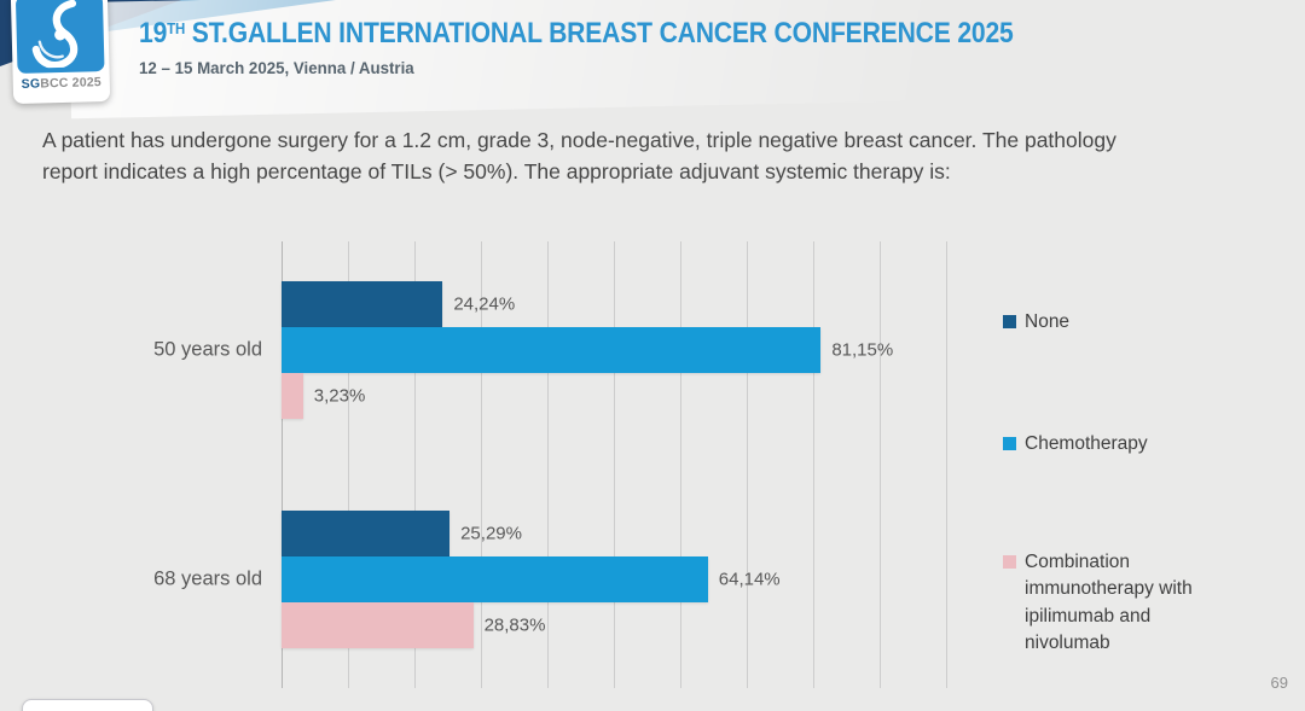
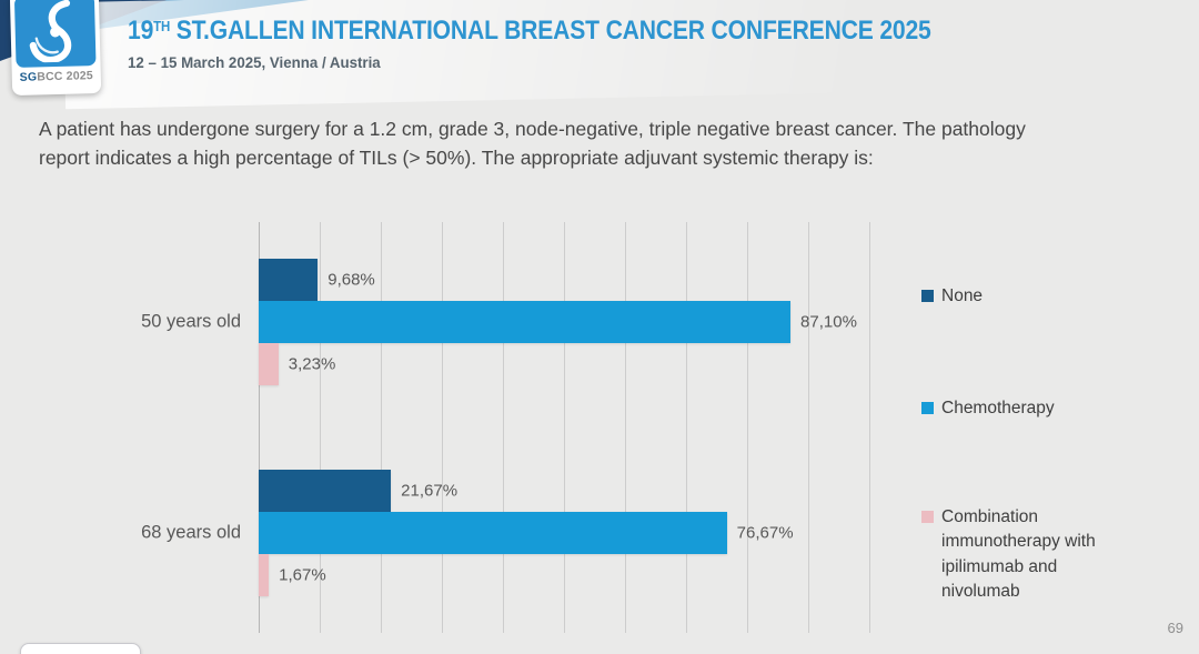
None/50 years old: 24,24% -> 9,68%
Chemotherapy/50 years old: 81,15% -> 87,10%
None/68 years old: 25,29% -> 21,67%
Chemotherapy/68 years old: 64,14% -> 76,67%
Combination immunotherapy with ipilimumab and nivolumab/68 years old: 28,83% -> 1,67%
